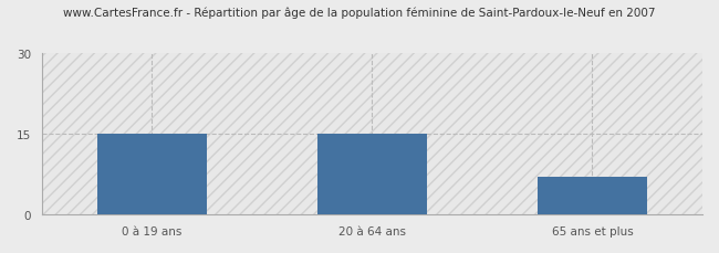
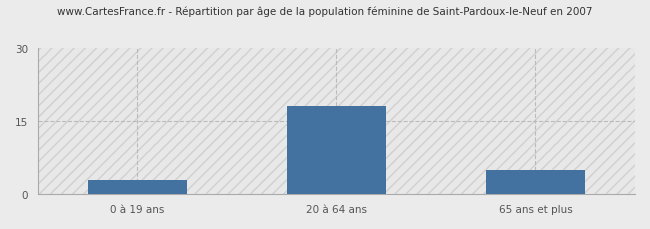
0 à 19 ans: 15 -> 3
20 à 64 ans: 15 -> 18
65 ans et plus: 7 -> 5
